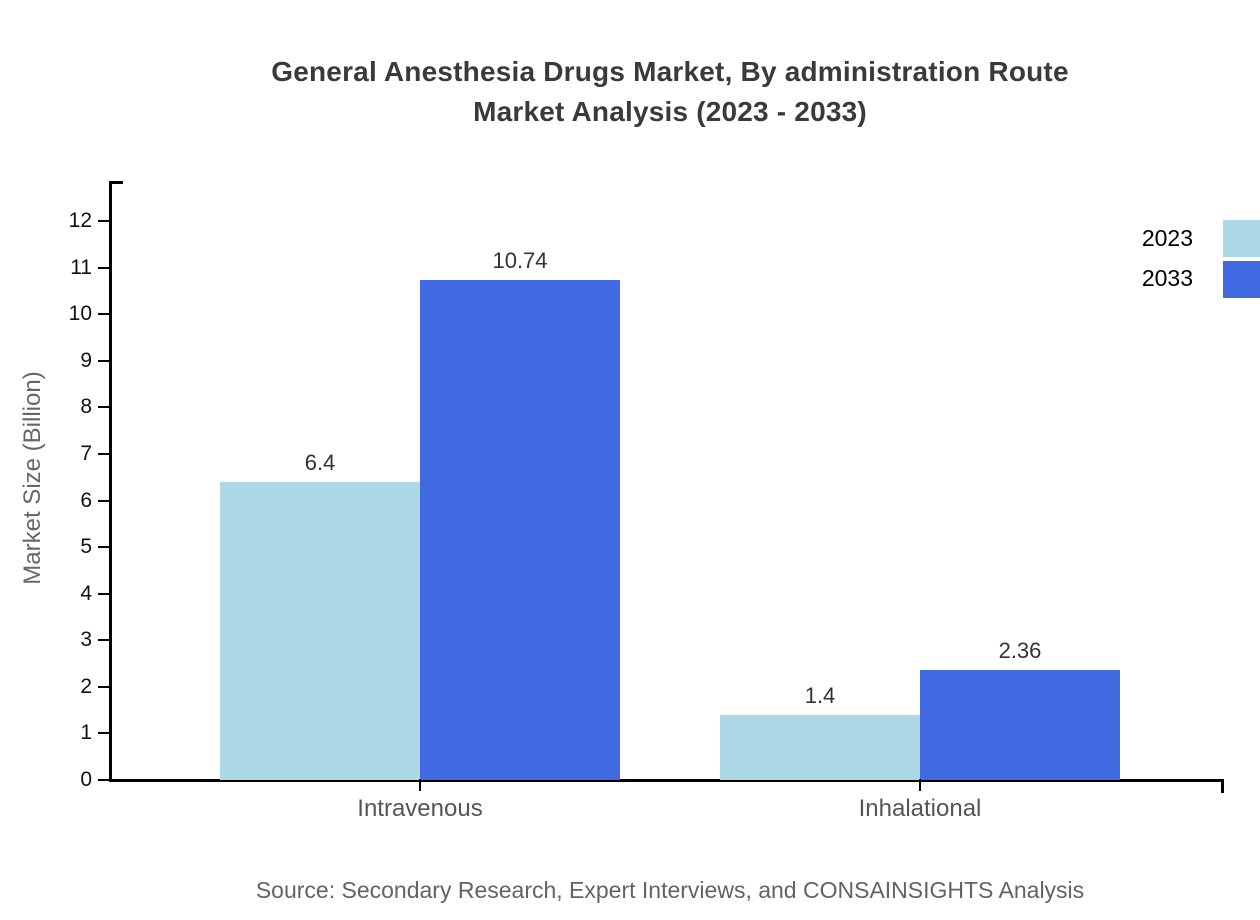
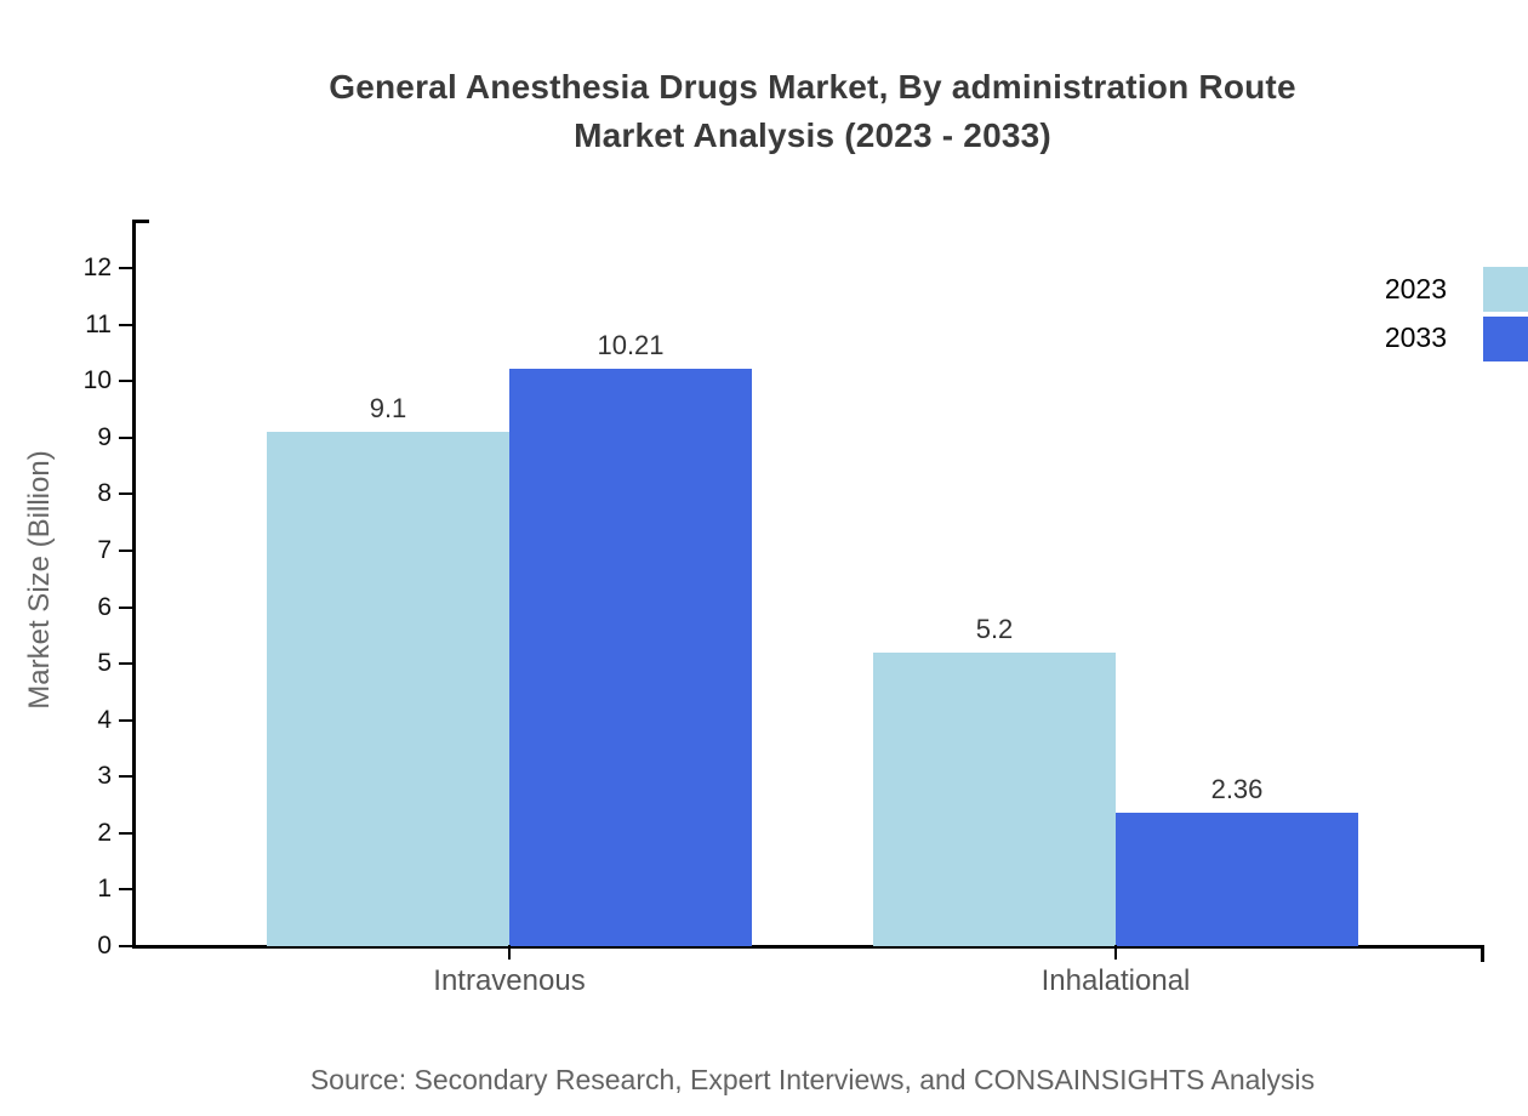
2023/Intravenous: 6.4 -> 9.1
2033/Intravenous: 10.74 -> 10.21
2023/Inhalational: 1.4 -> 5.2
